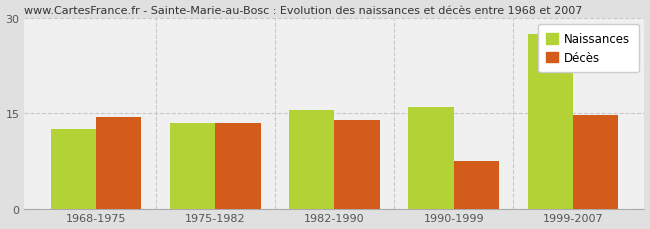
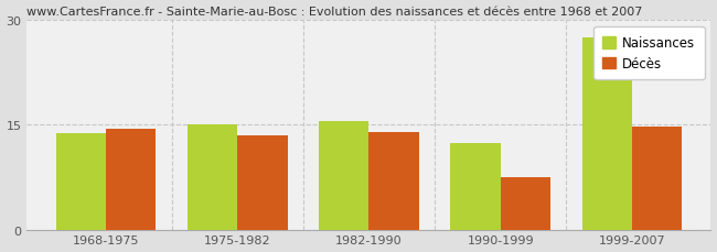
Naissances/1968-1975: 12.5 -> 13.8
Naissances/1975-1982: 13.5 -> 15.0
Naissances/1990-1999: 16.0 -> 12.4
